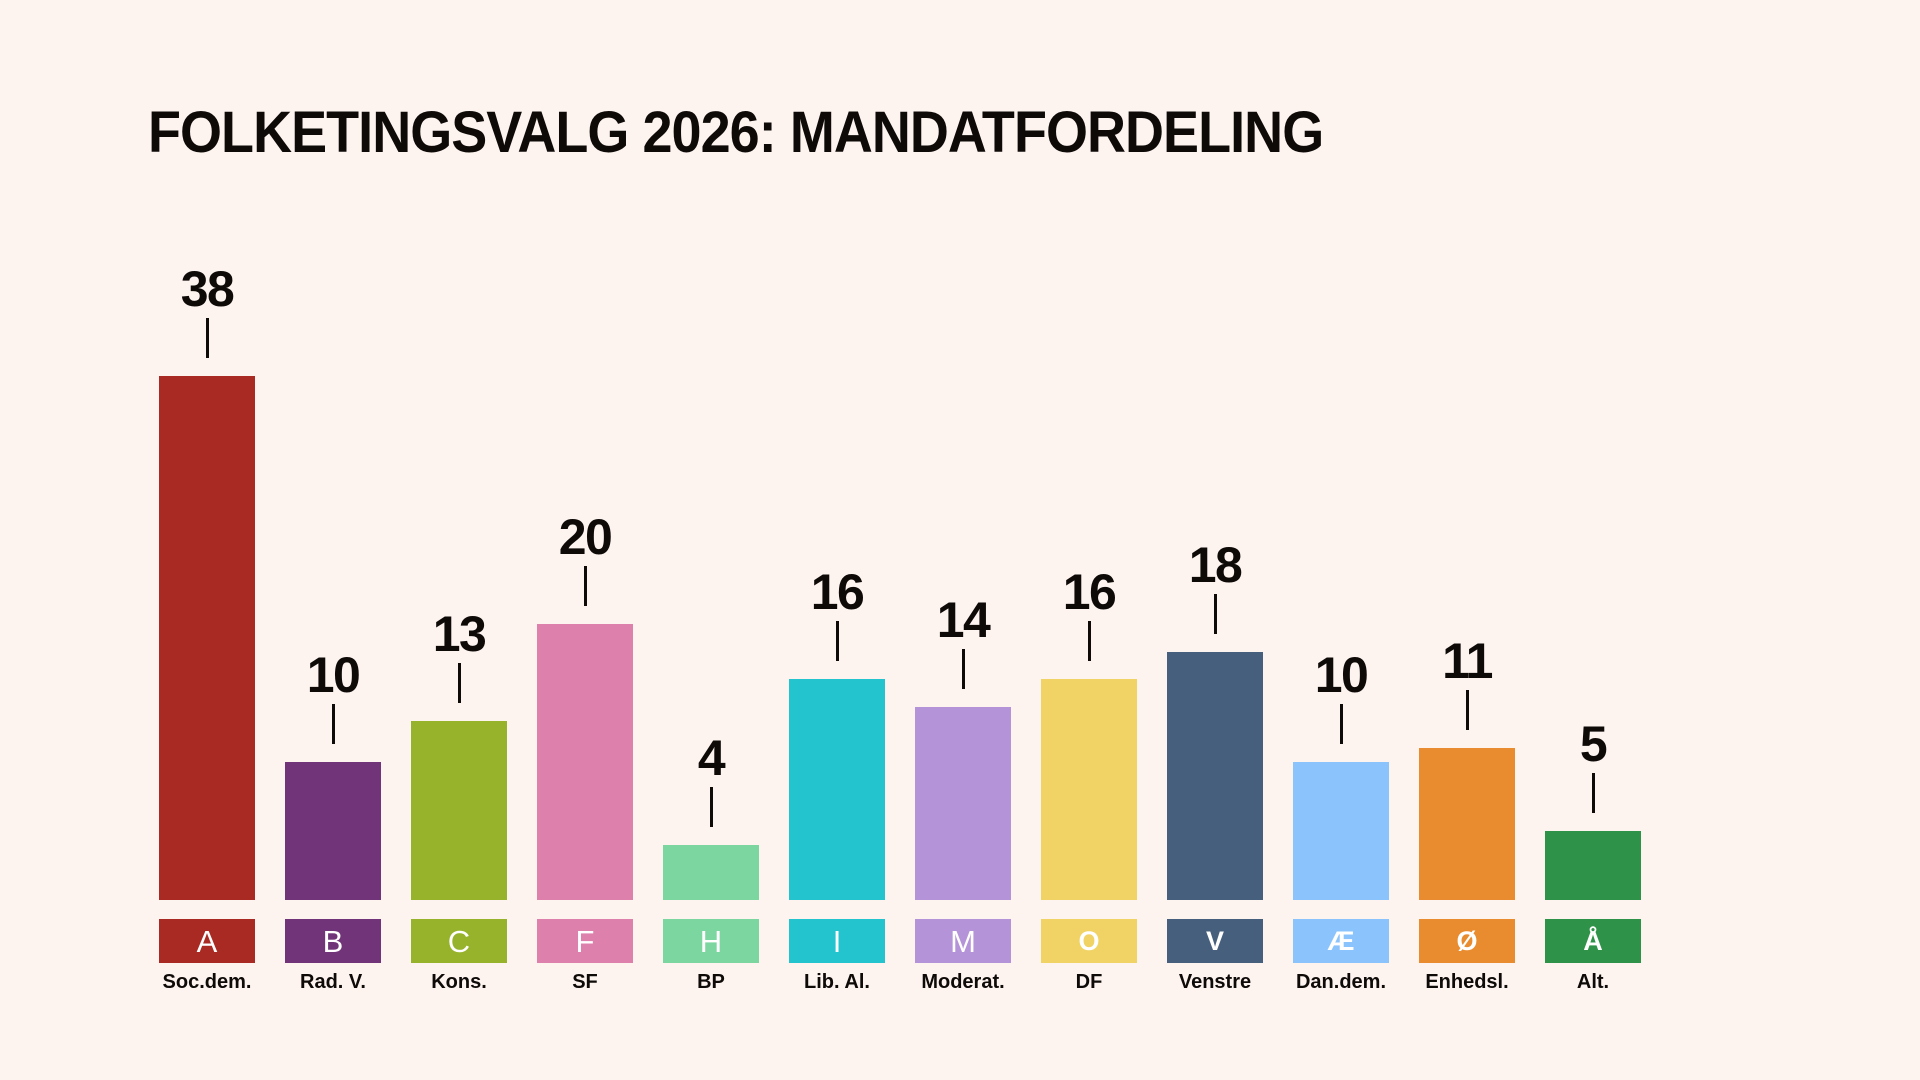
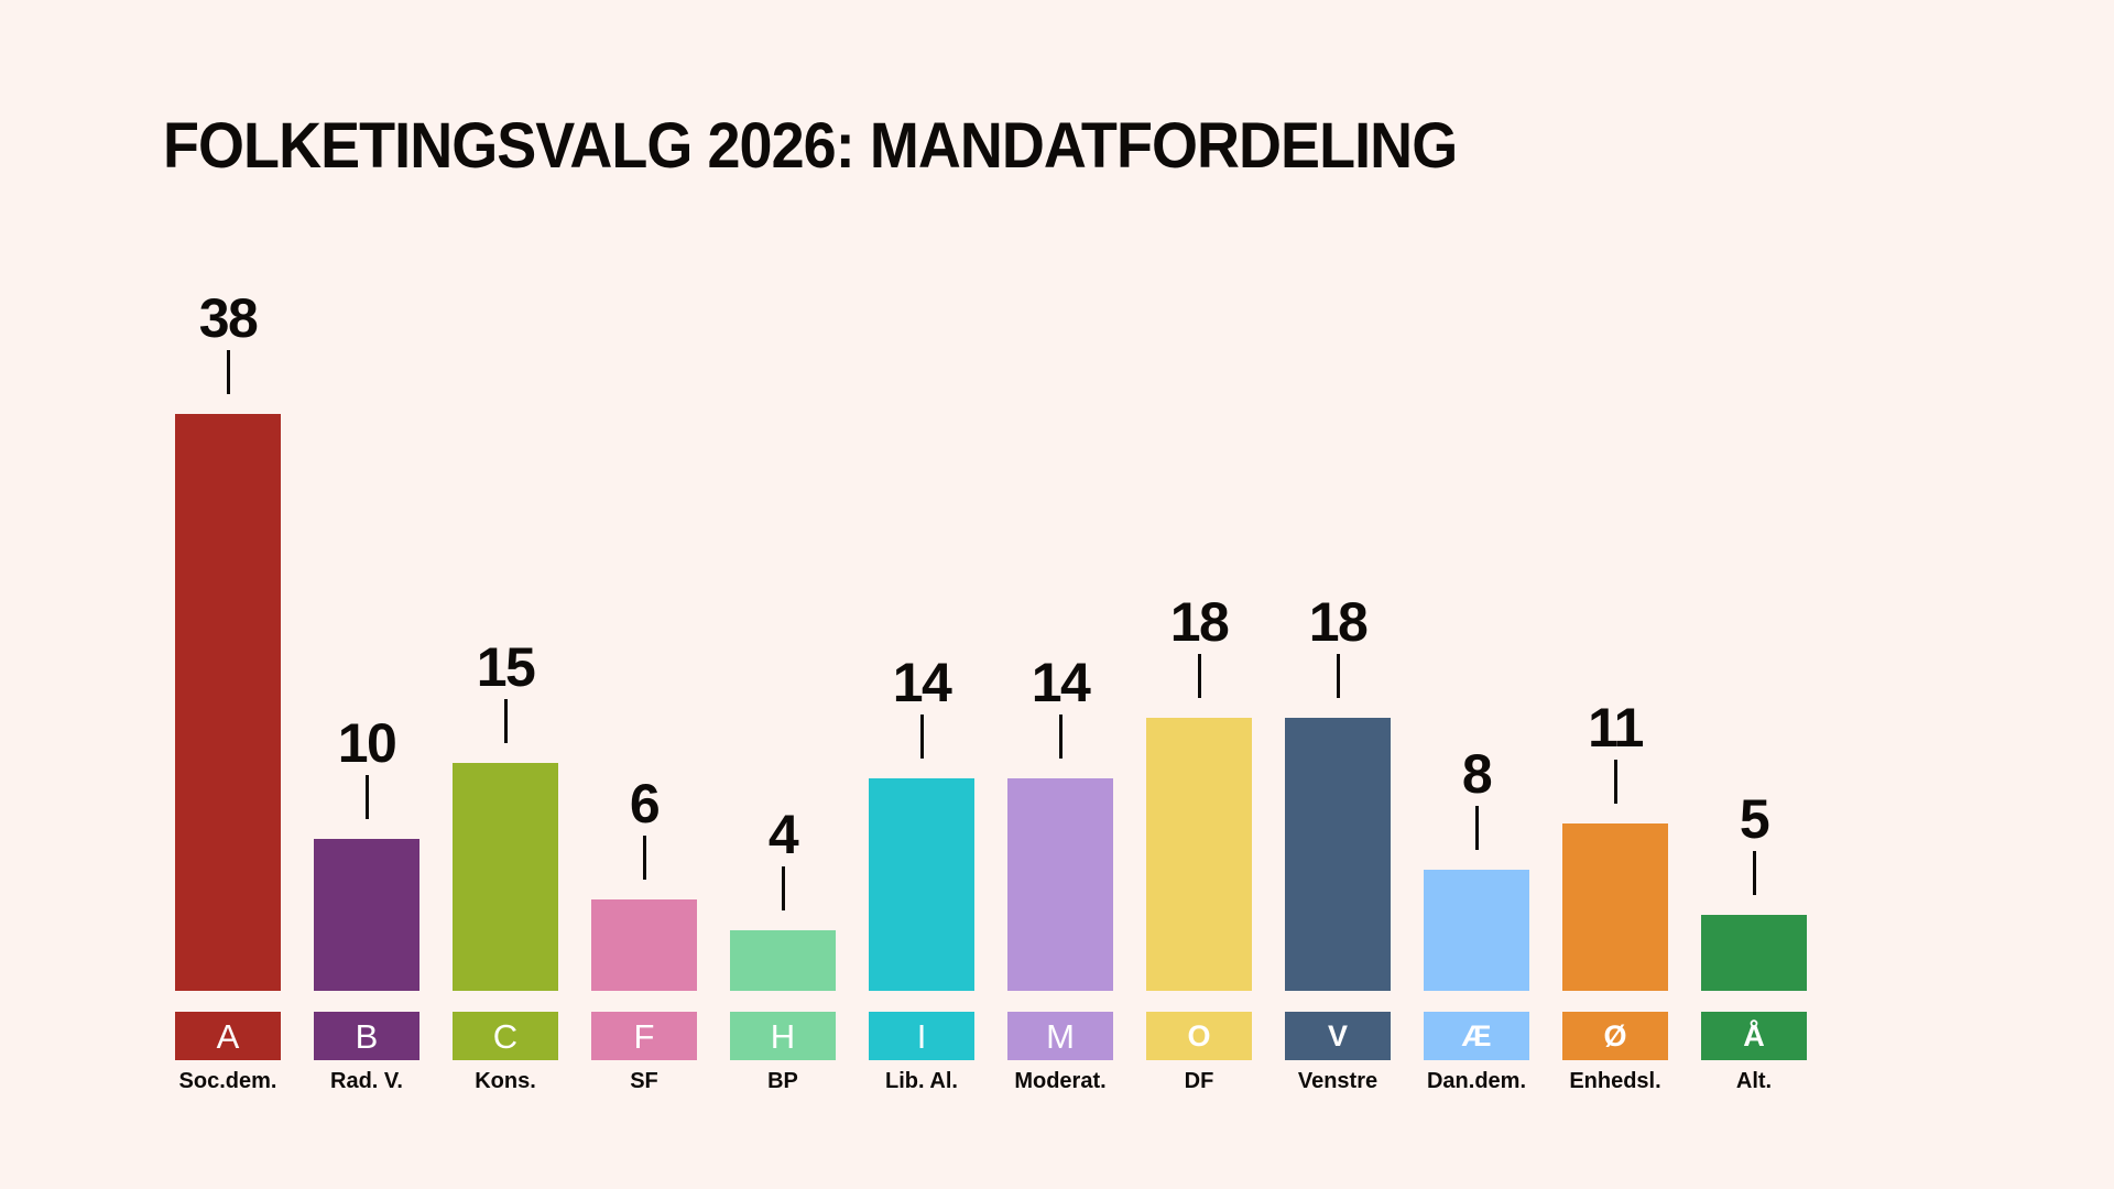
C: 13 -> 15
F: 20 -> 6
I: 16 -> 14
O: 16 -> 18
Æ: 10 -> 8
